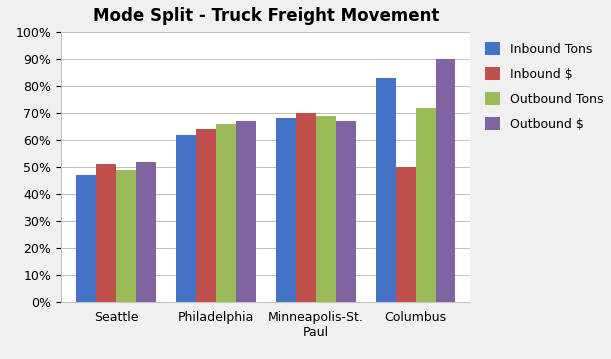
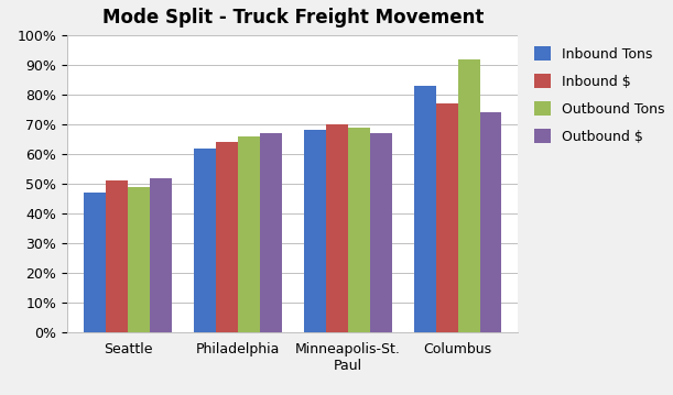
Inbound $/Columbus: 50% -> 77%
Outbound Tons/Columbus: 72% -> 92%
Outbound $/Columbus: 90% -> 74%
